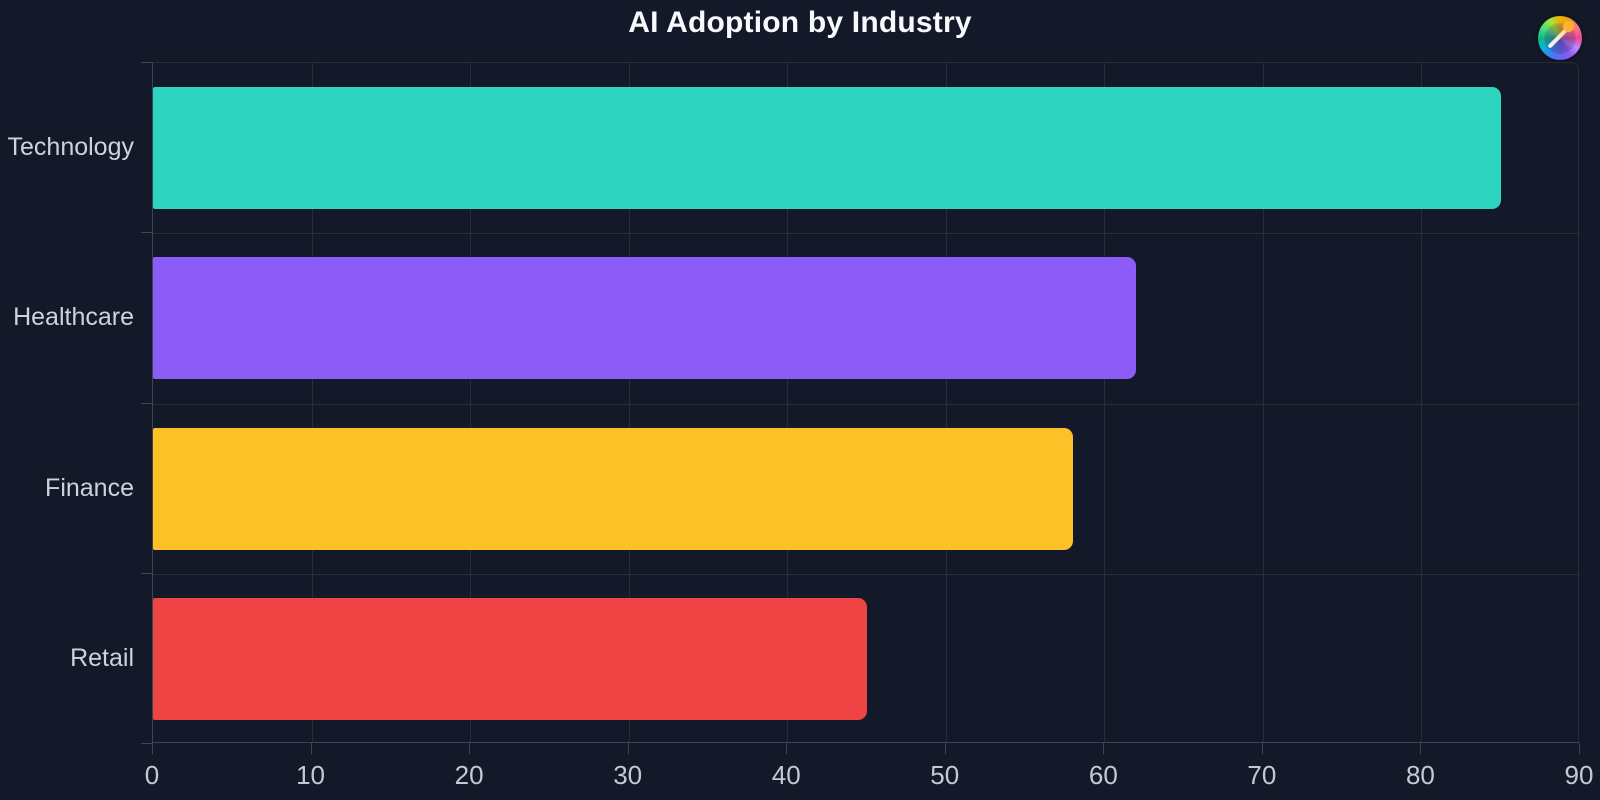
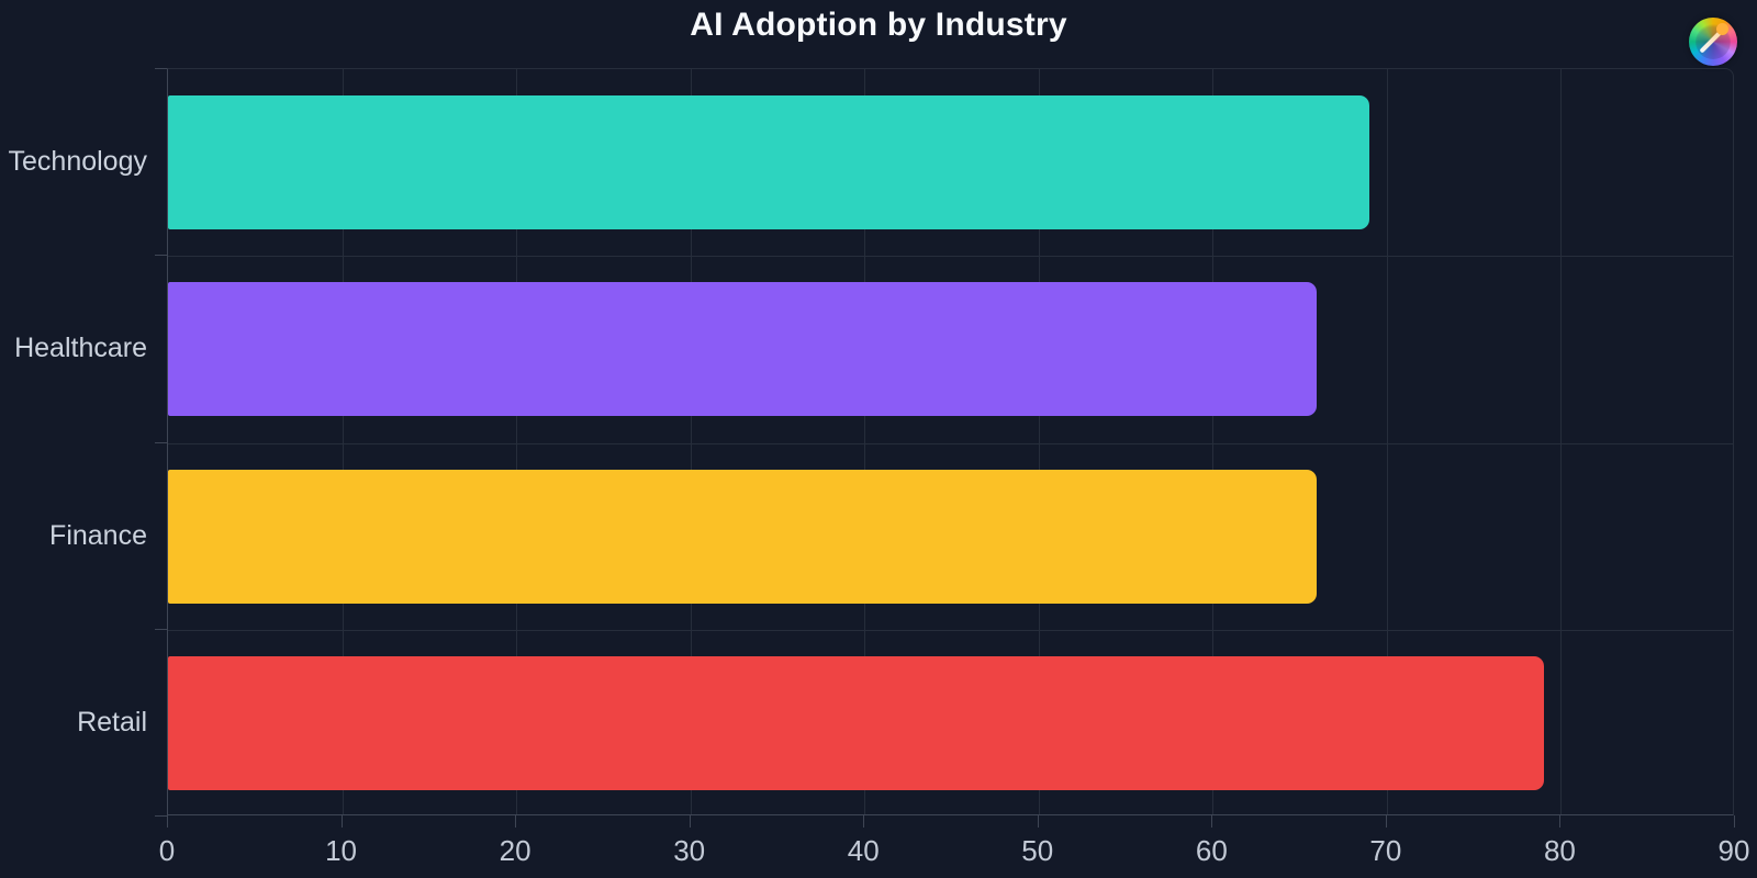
Technology: 85 -> 69
Healthcare: 62 -> 66
Finance: 58 -> 66
Retail: 45 -> 79
